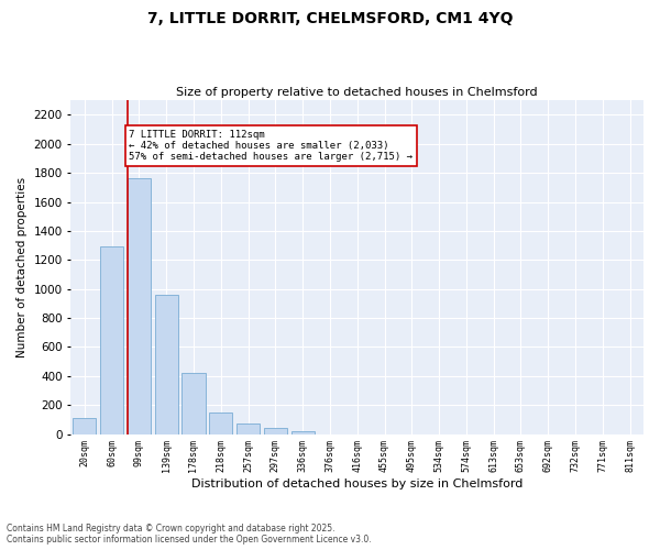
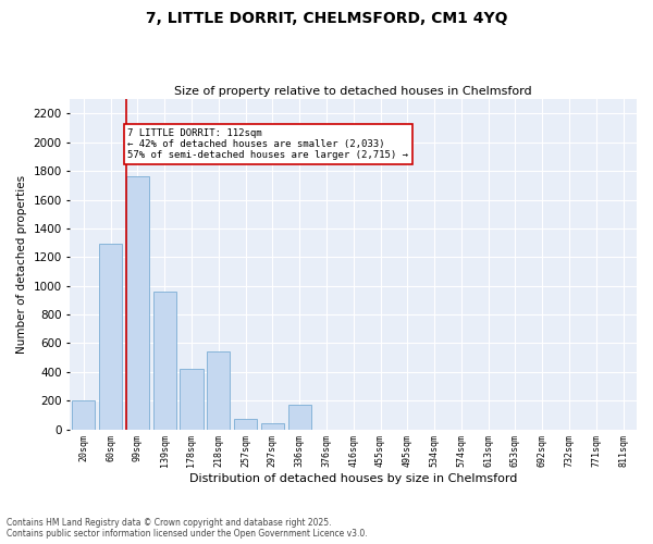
20sqm: 110 -> 200
218sqm: 150 -> 540
336sqm: 20 -> 170
